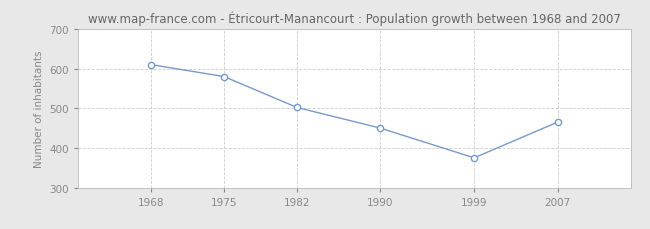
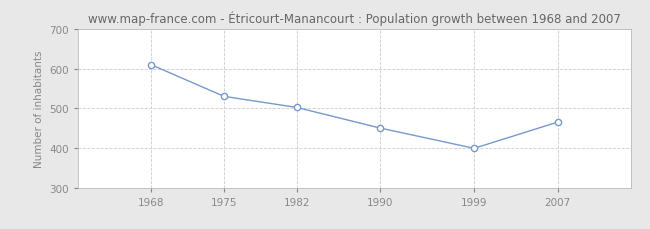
1975: 580 -> 530
1999: 375 -> 399
